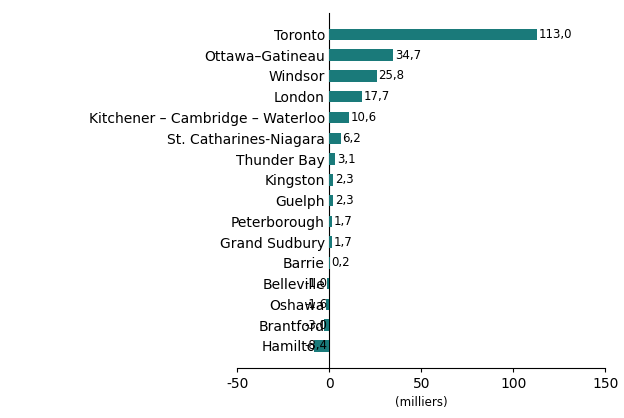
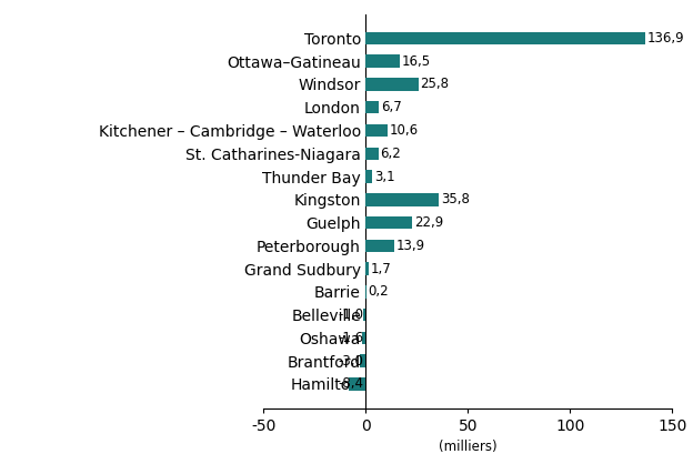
Toronto: 113,0 -> 136,9
Ottawa–Gatineau: 34,7 -> 16,5
London: 17,7 -> 6,7
Kingston: 2,3 -> 35,8
Guelph: 2,3 -> 22,9
Peterborough: 1,7 -> 13,9
